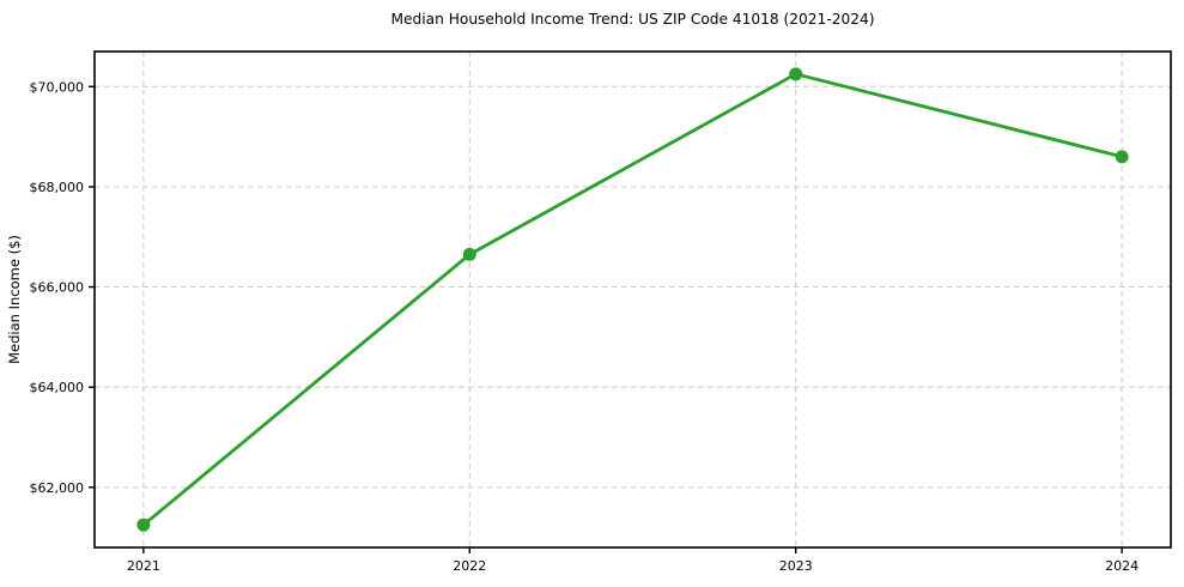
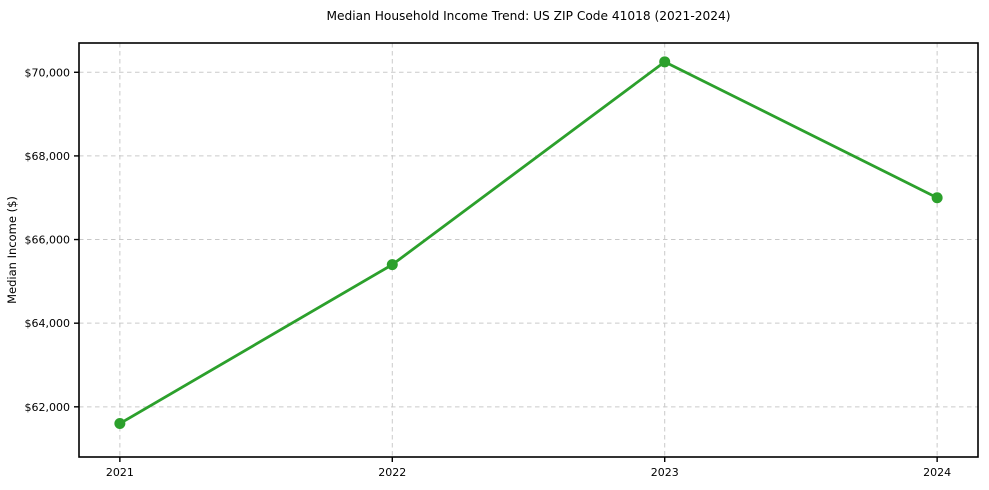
2021: $61200 -> $61600
2022: $66600 -> $65400
2024: $68600 -> $67000
